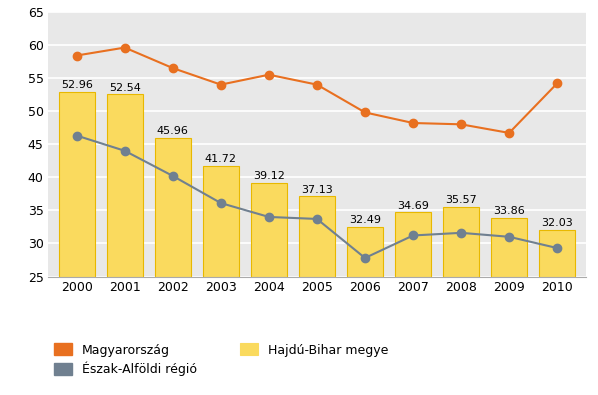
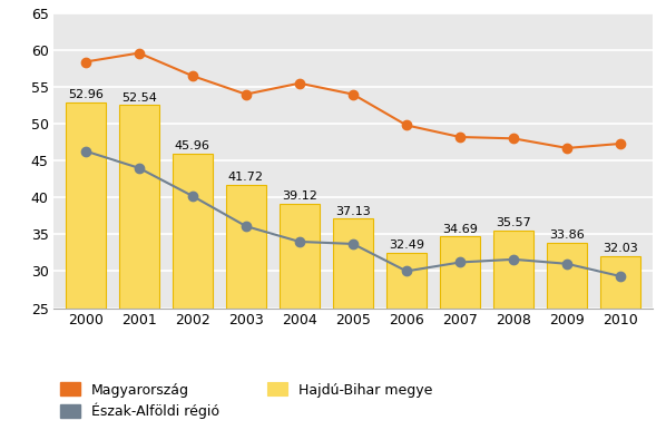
Észak-Alföldi régió/2006: 27.8 -> 30.0
Magyarország/2010: 54.2 -> 47.3
